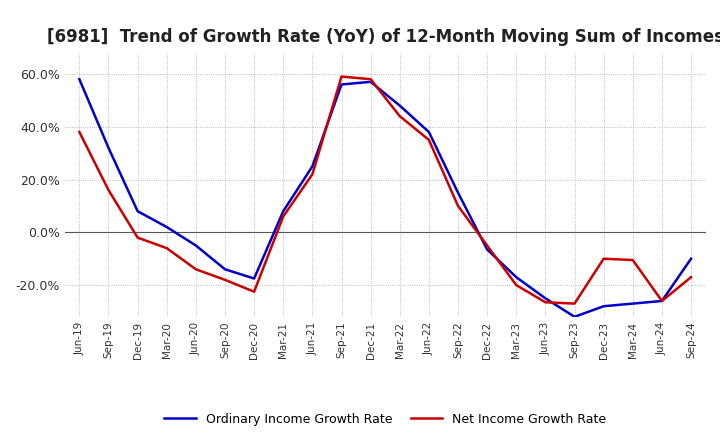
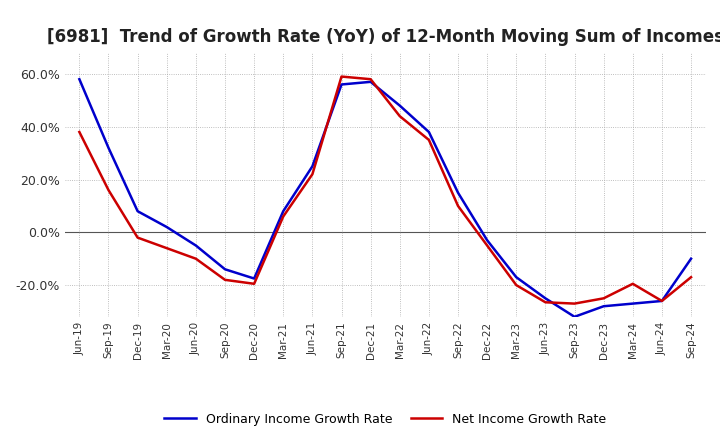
Net Income Growth Rate/Jun-20: -14.0% -> -10.0%
Net Income Growth Rate/Dec-20: -22.5% -> -19.5%
Ordinary Income Growth Rate/Dec-22: -6.5% -> -3.0%
Net Income Growth Rate/Dec-23: -10.0% -> -25.0%
Net Income Growth Rate/Mar-24: -10.5% -> -19.5%
